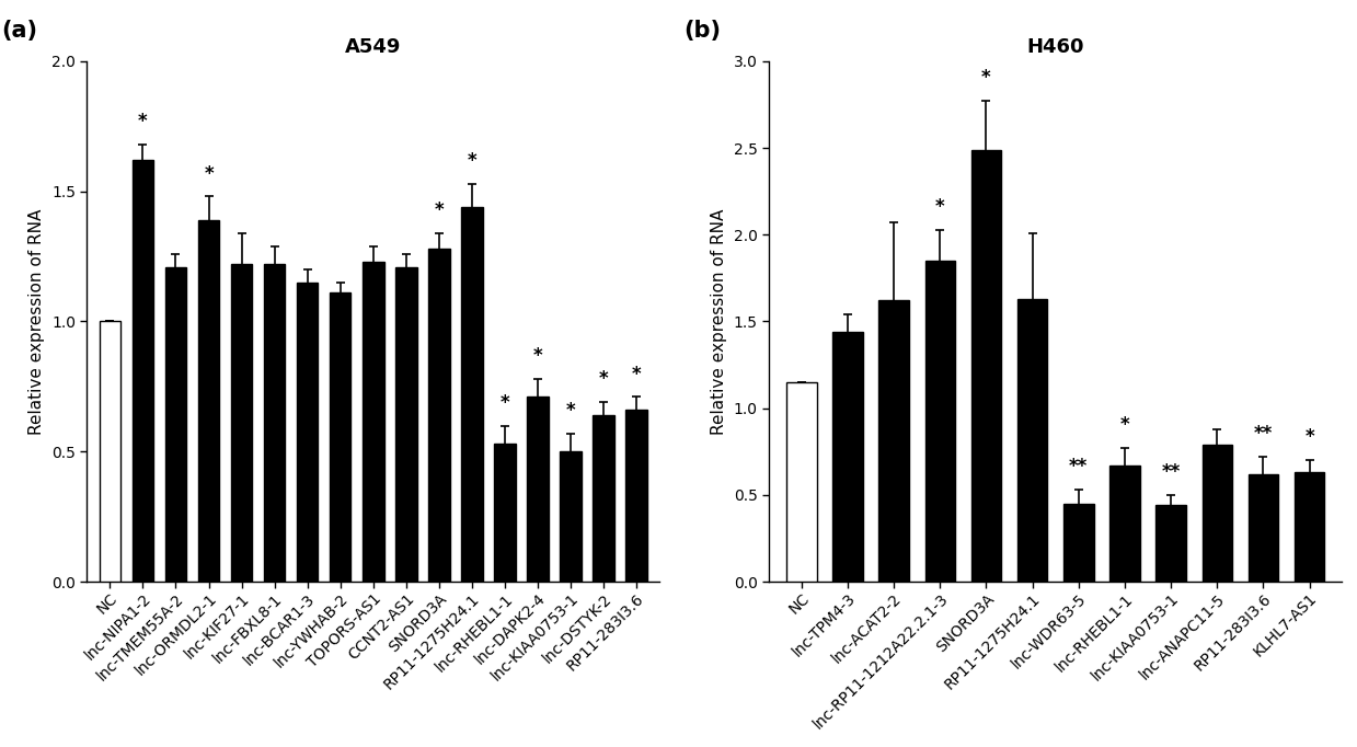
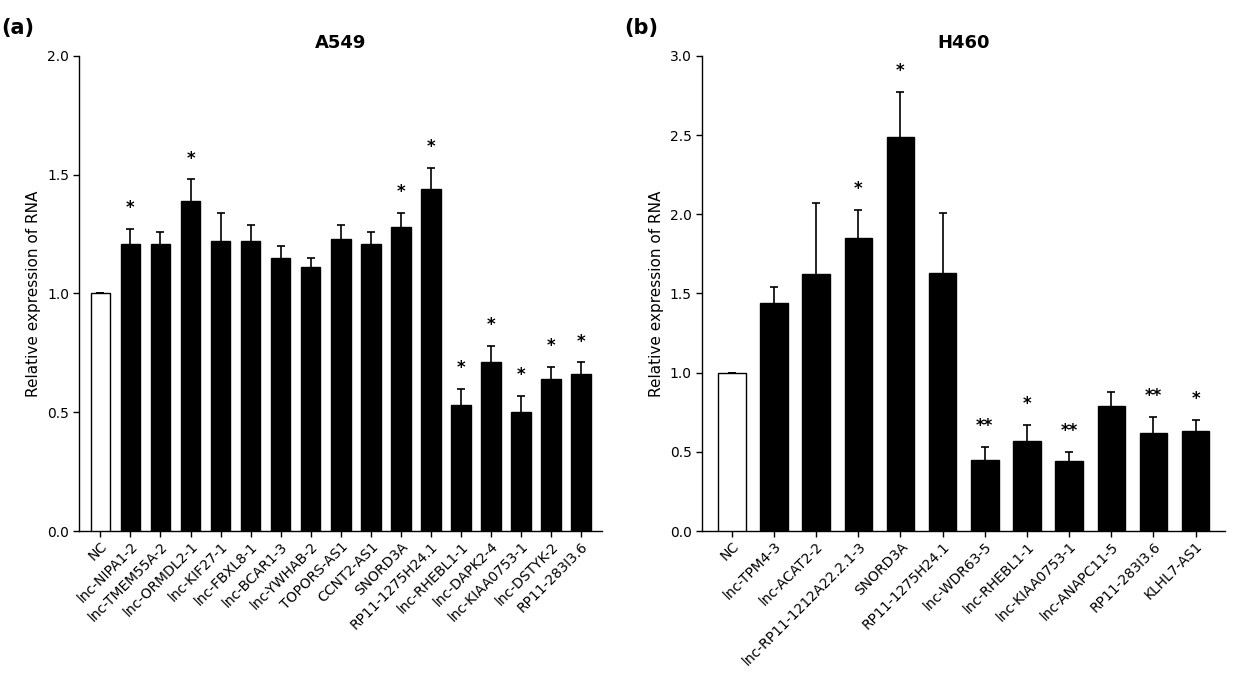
A549/lnc-NIPA1-2: 1.62 -> 1.21
H460/NC: 1.15 -> 1.00
H460/lnc-RHEBL1-1: 0.67 -> 0.57
